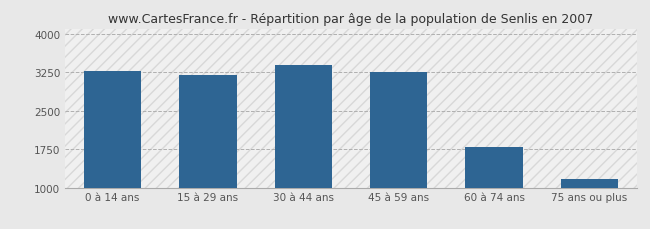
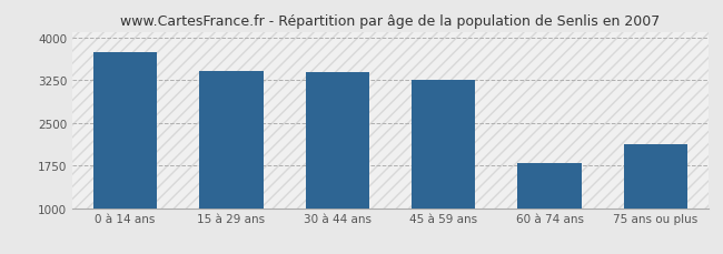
0 à 14 ans: 3270 -> 3740
15 à 29 ans: 3200 -> 3420
75 ans ou plus: 1160 -> 2120
